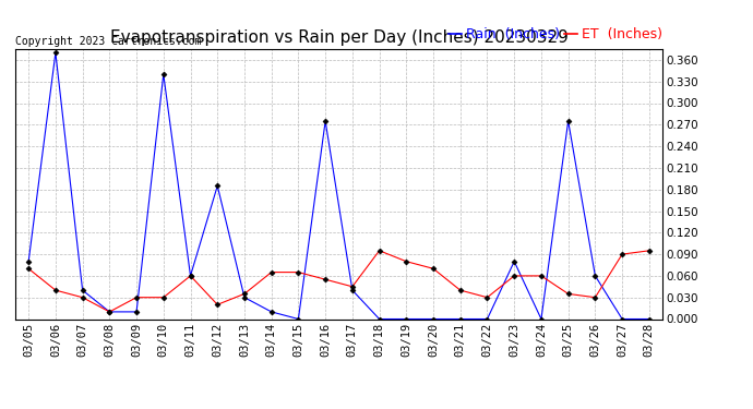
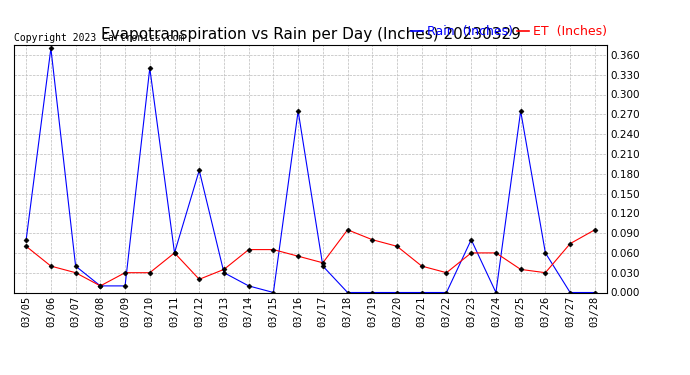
ET (Inches)/03/27: 0.090 -> 0.074
